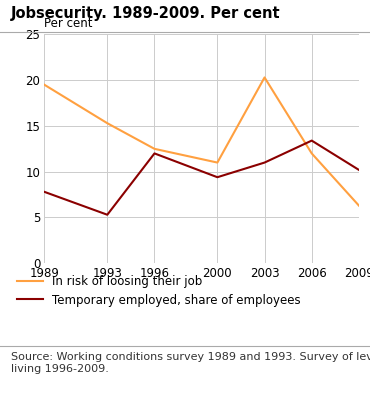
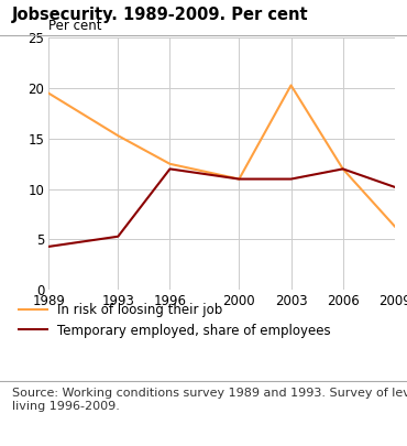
Temporary employed, share of employees/1989: 7.8 -> 4.3
Temporary employed, share of employees/2000: 9.4 -> 11.0
Temporary employed, share of employees/2006: 13.4 -> 12.0
